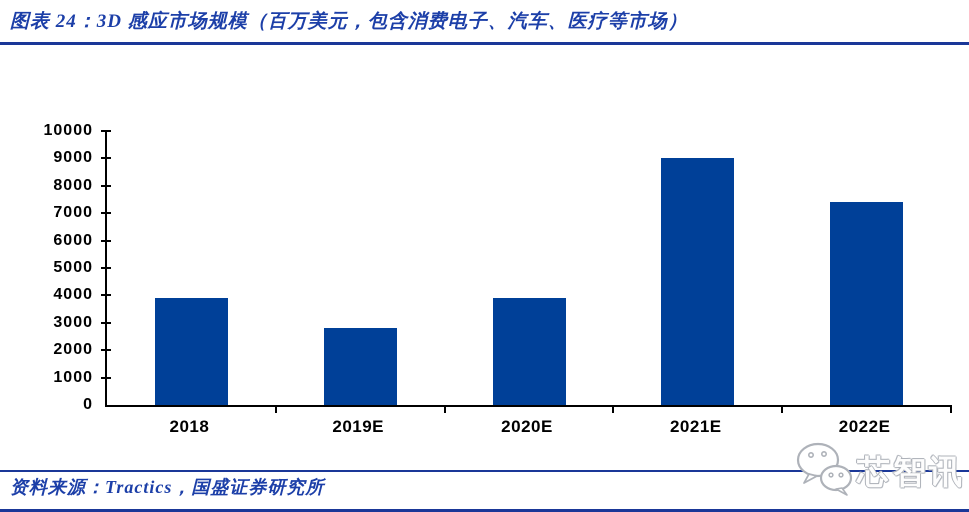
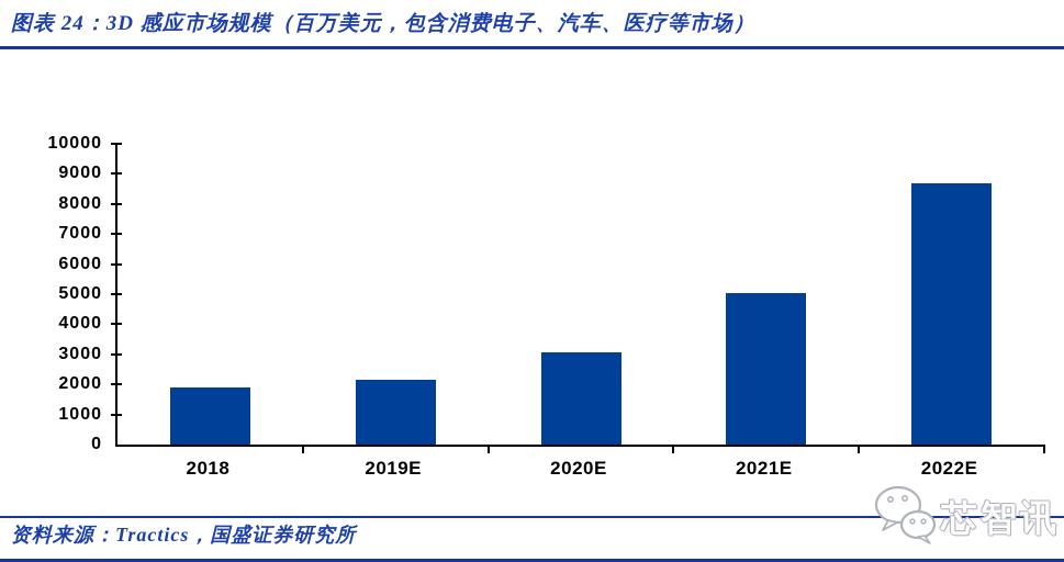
2018: 3900 -> 1900
2019E: 2800 -> 2200
2020E: 3900 -> 3000
2021E: 9000 -> 5000
2022E: 7400 -> 8700
